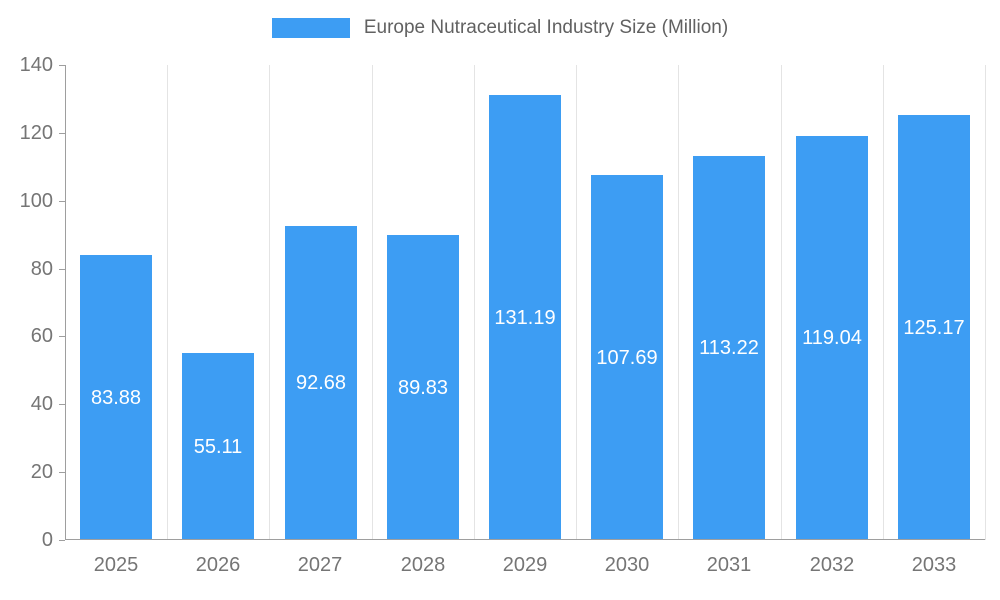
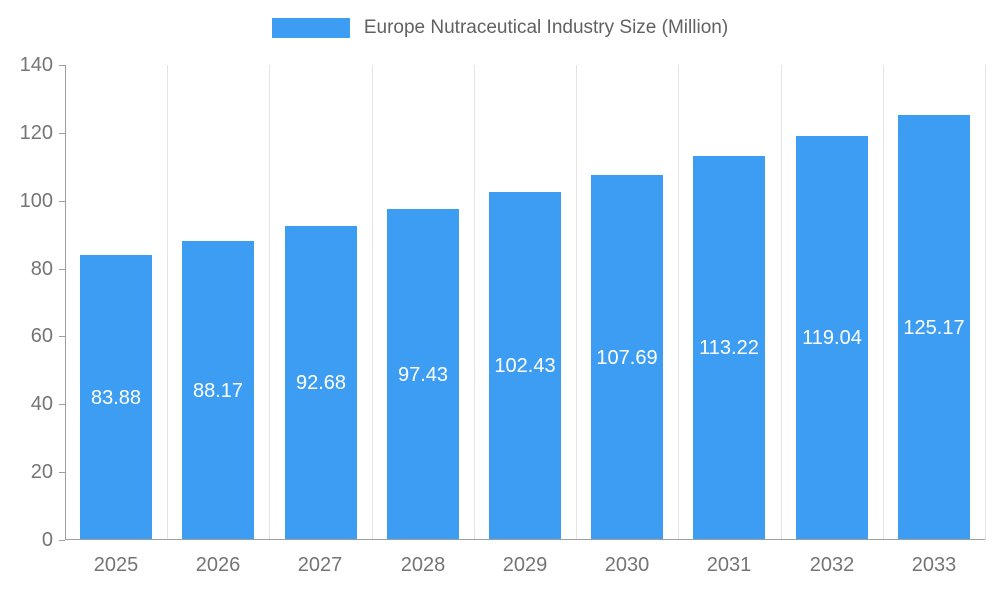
2026: 55.11 -> 88.17
2028: 89.83 -> 97.43
2029: 131.19 -> 102.43
